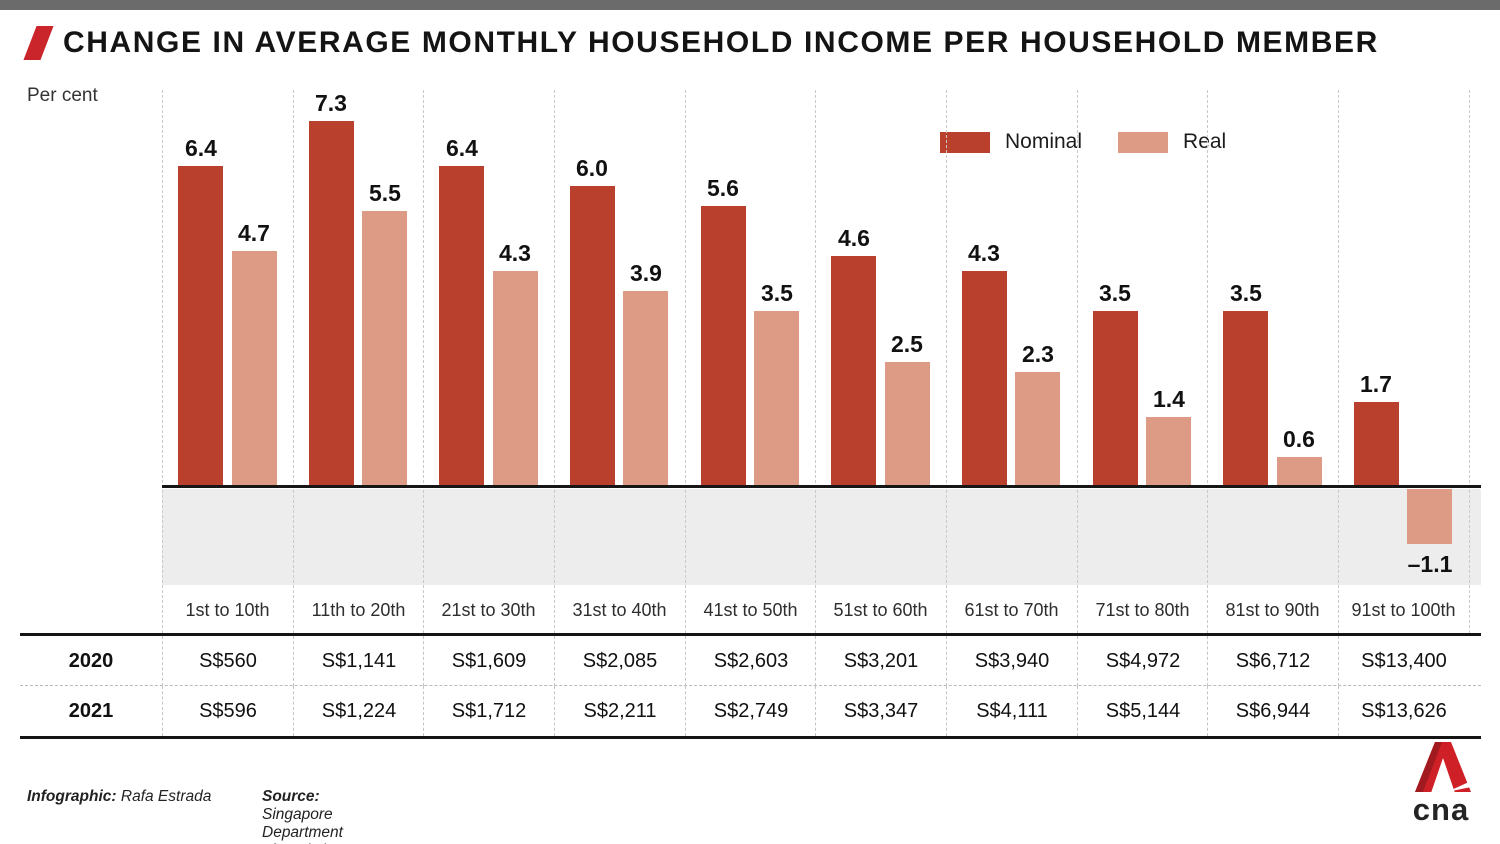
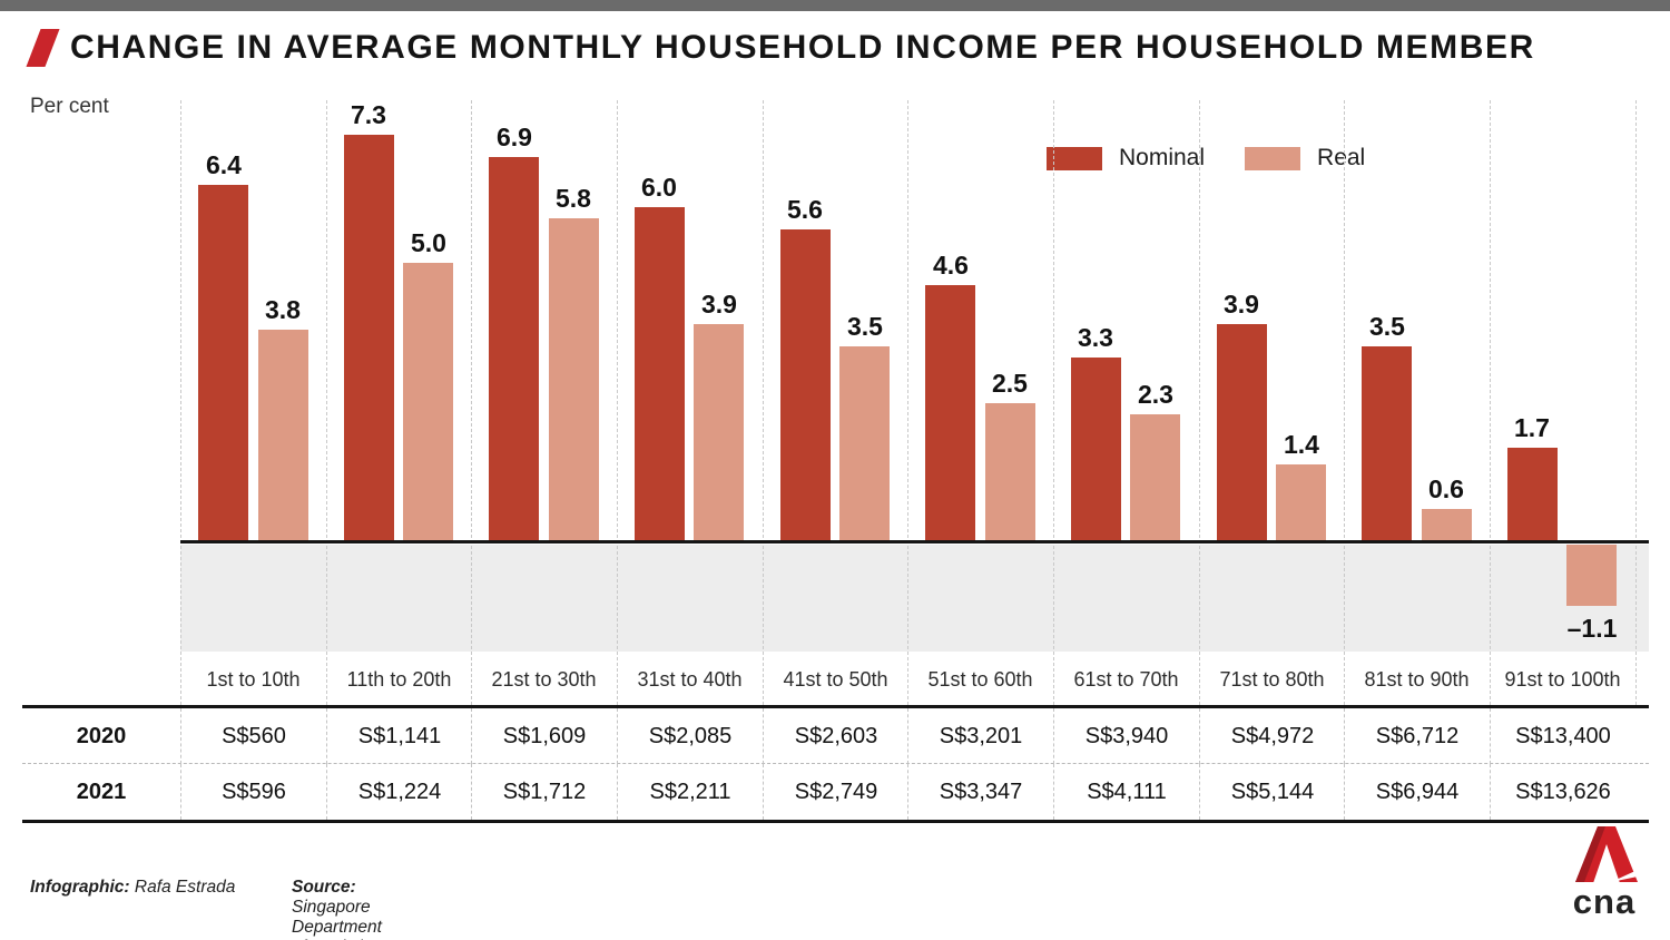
Real/1st to 10th: 4.7 -> 3.8
Real/11th to 20th: 5.5 -> 5.0
Nominal/21st to 30th: 6.4 -> 6.9
Real/21st to 30th: 4.3 -> 5.8
Nominal/61st to 70th: 4.3 -> 3.3
Nominal/71st to 80th: 3.5 -> 3.9
